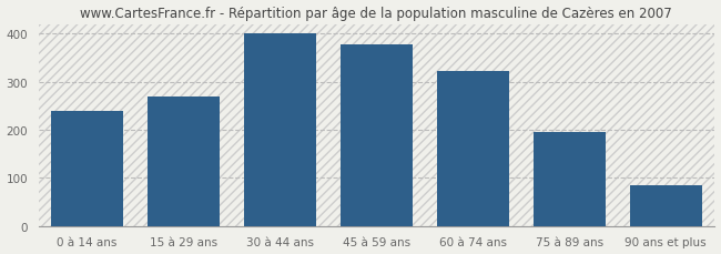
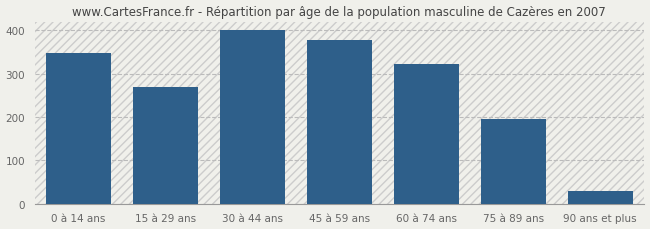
0 à 14 ans: 240 -> 348
90 ans et plus: 85 -> 30
